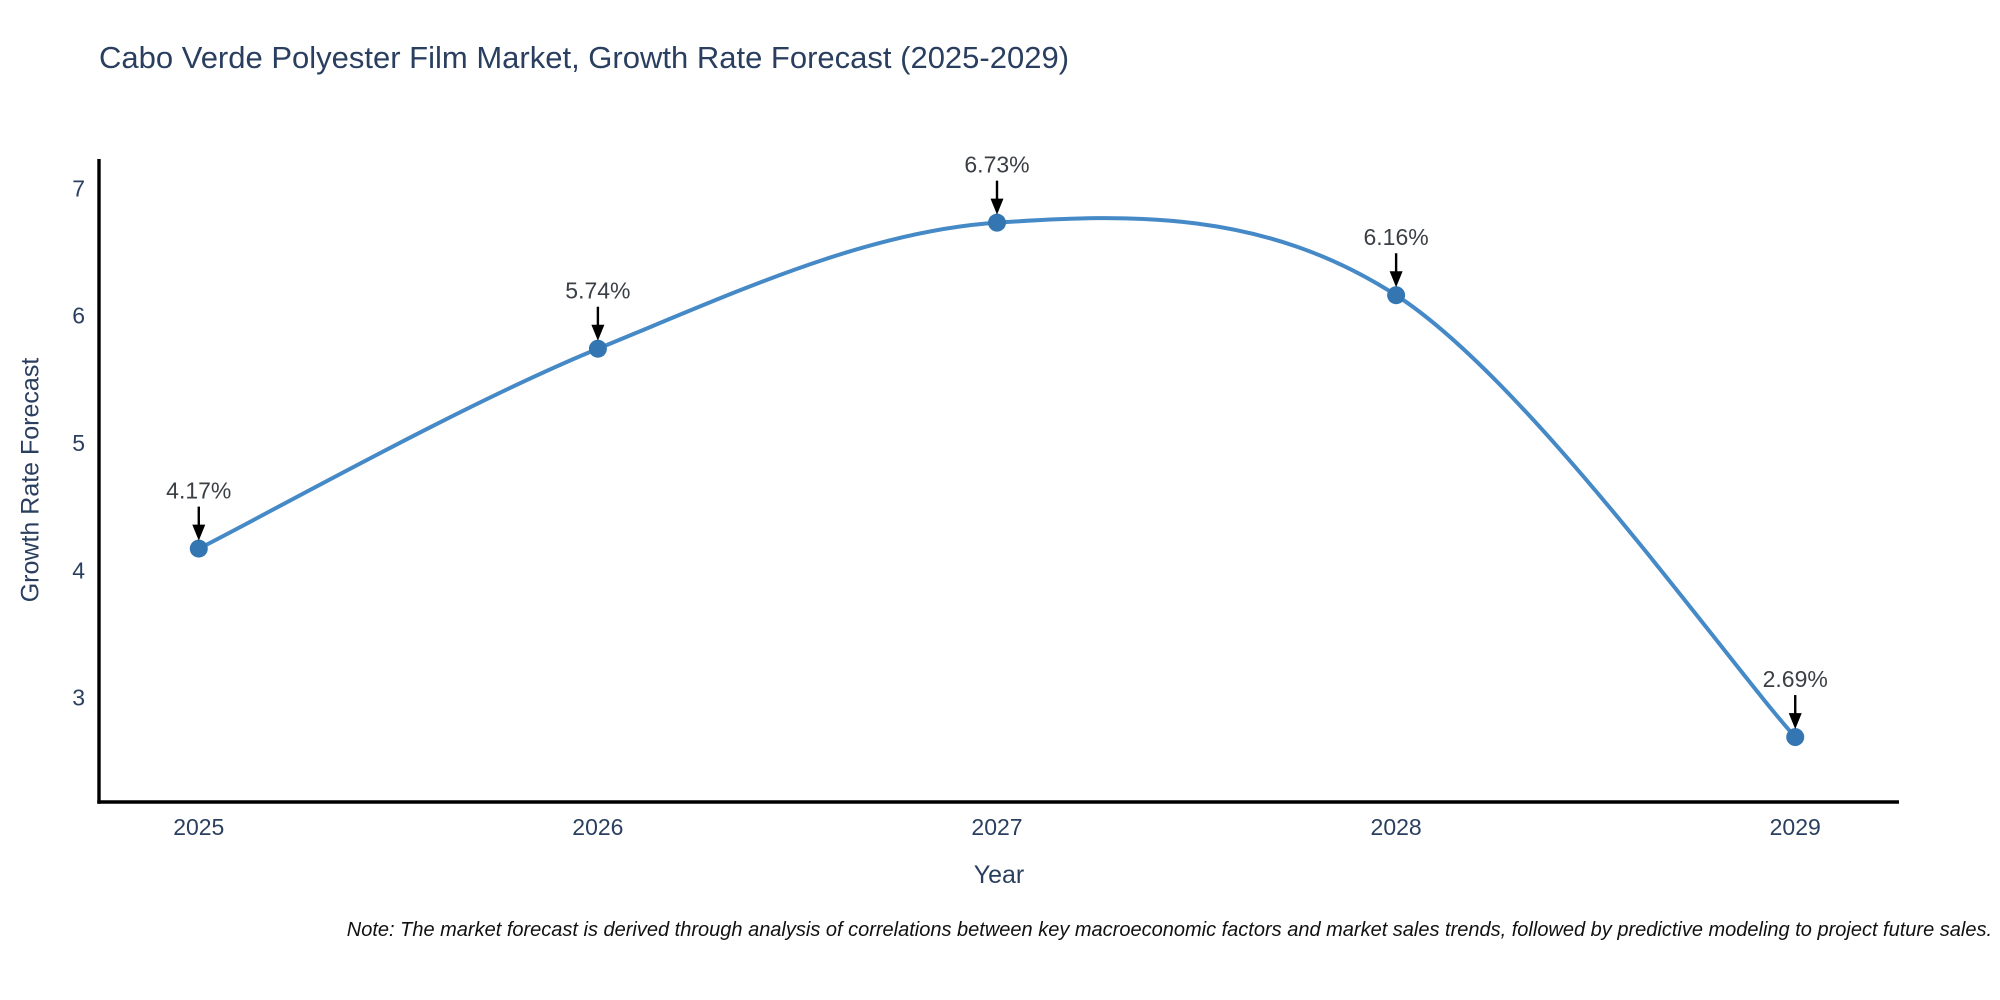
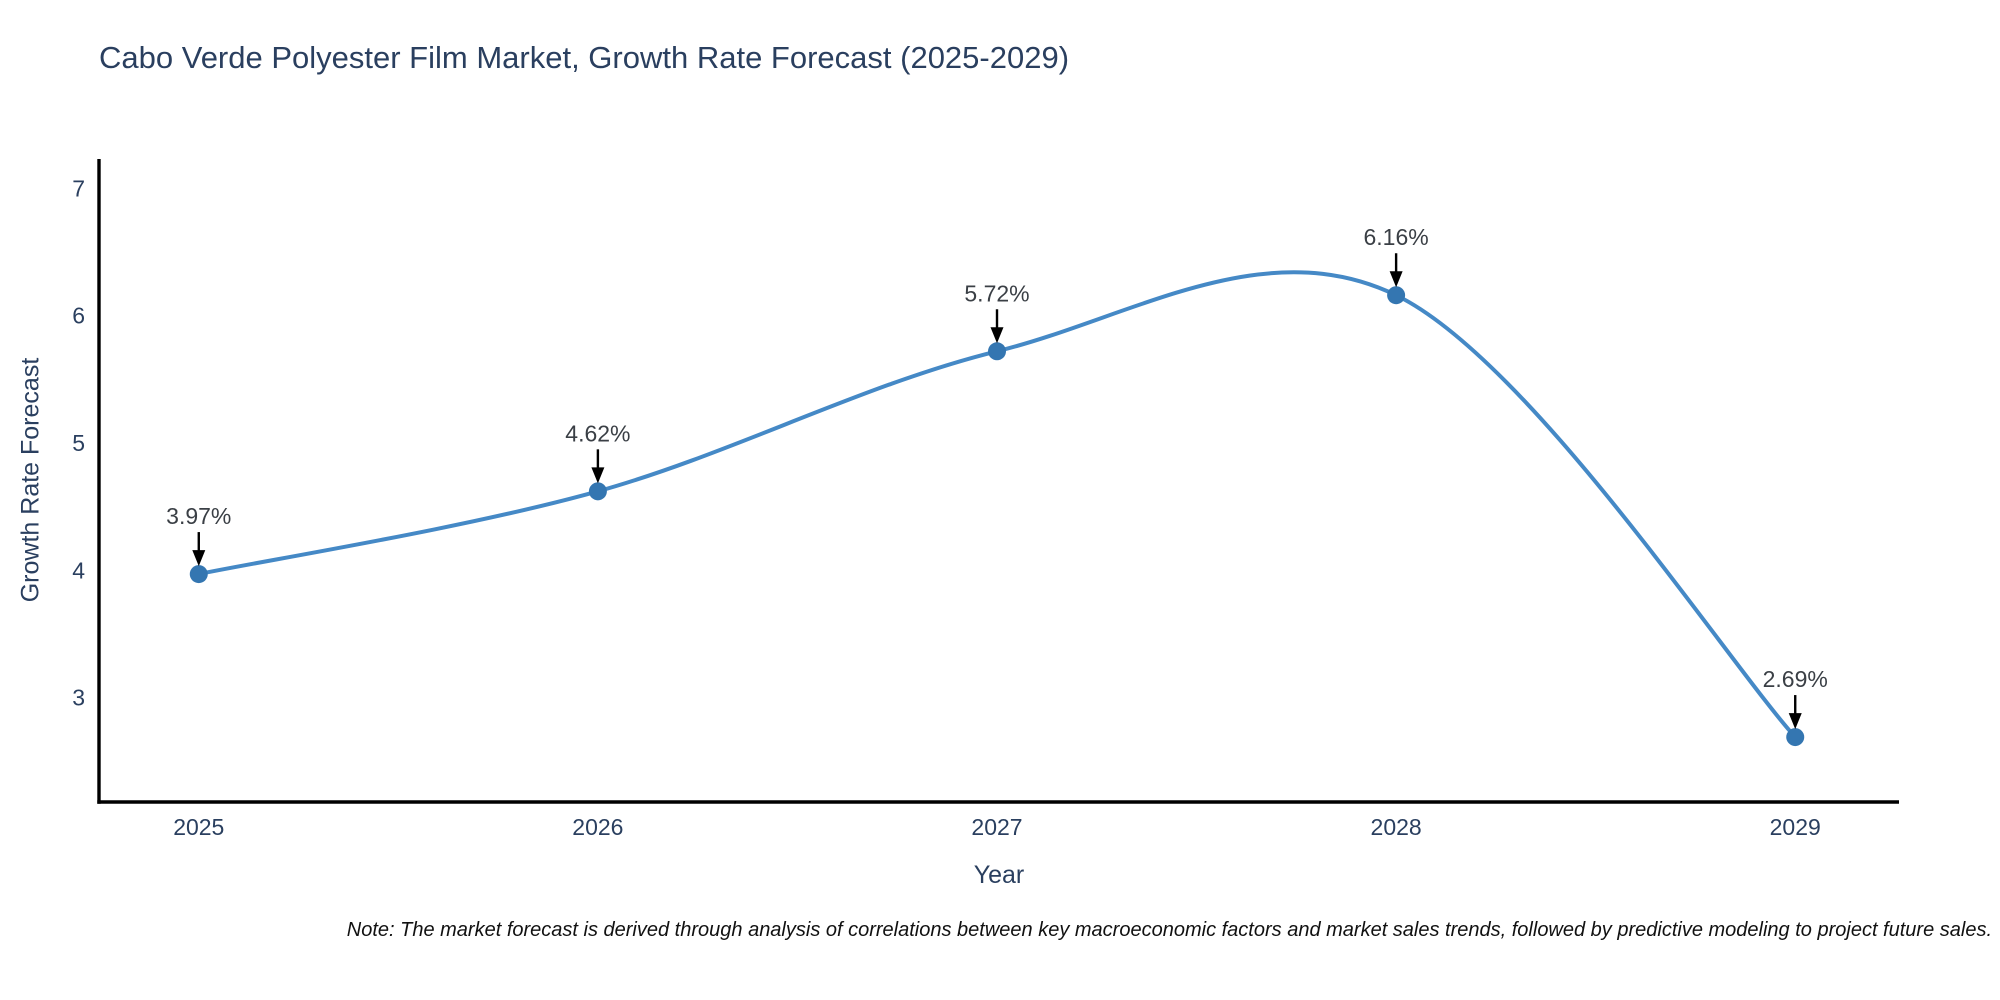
2025: 4.17% -> 3.97%
2026: 5.74% -> 4.62%
2027: 6.73% -> 5.72%
